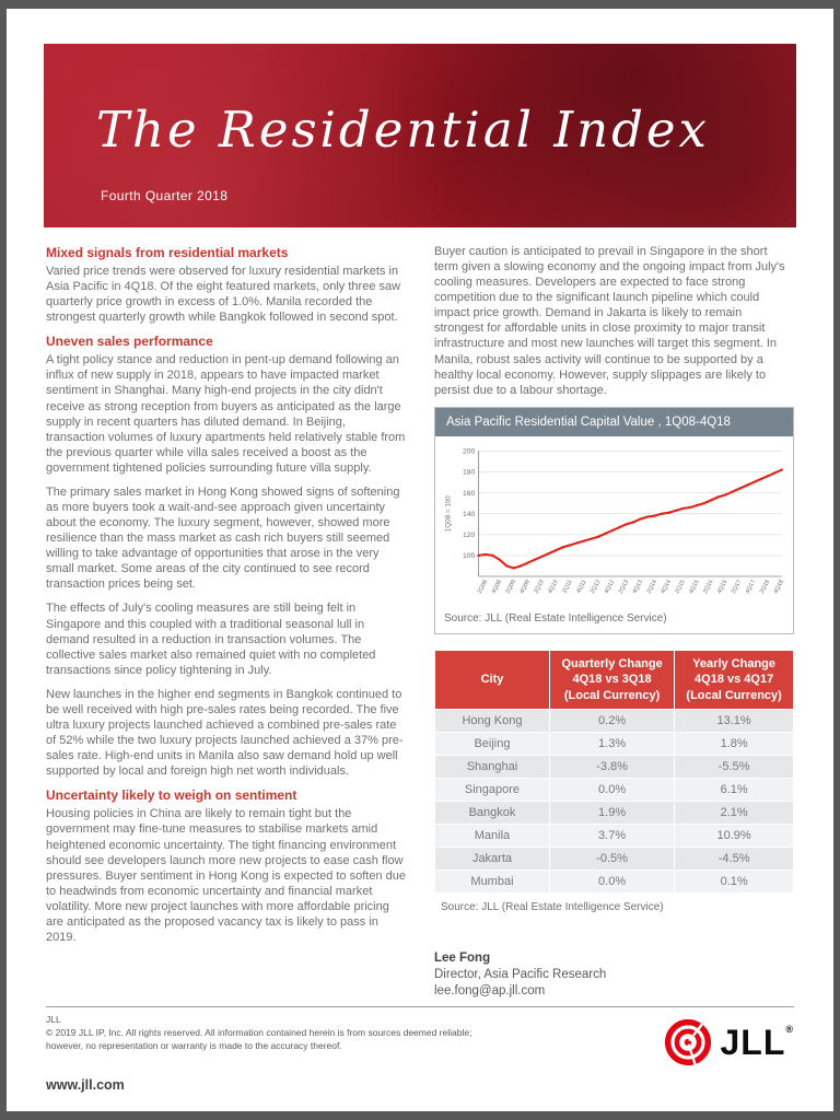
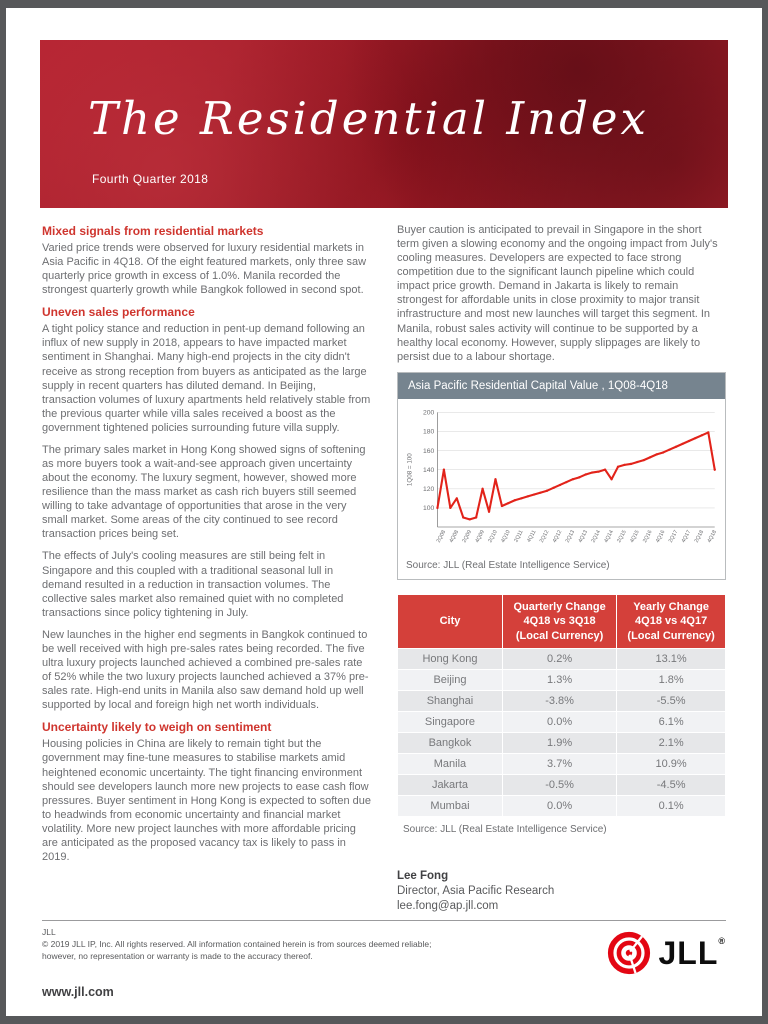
2Q08: 100 -> 140
4Q08: 100 -> 110
4Q09: 90 -> 120
2Q10: 100 -> 130
4Q14: 140 -> 130
4Q18: 180 -> 140
